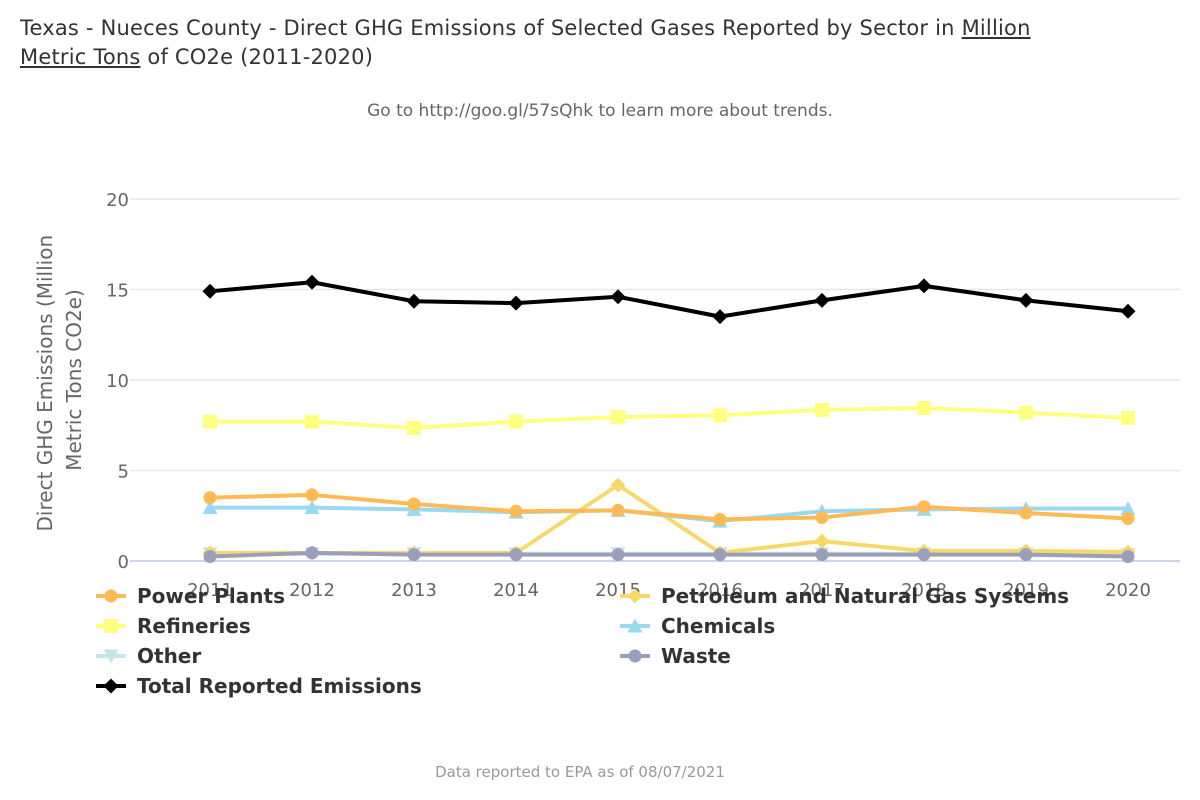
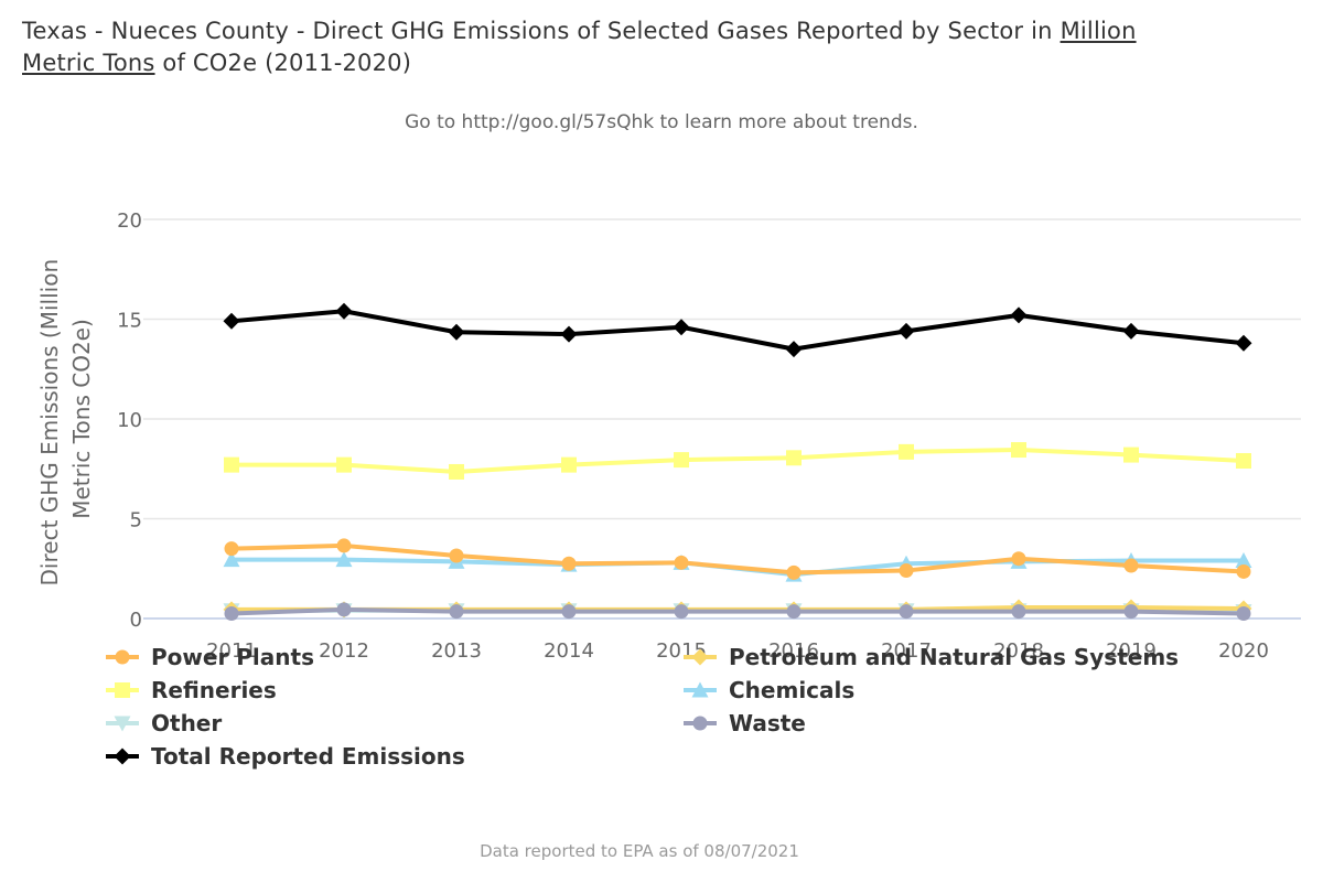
Petroleum and Natural Gas Systems/2015: 4.2 -> 0.5
Petroleum and Natural Gas Systems/2017: 1.1 -> 0.5
